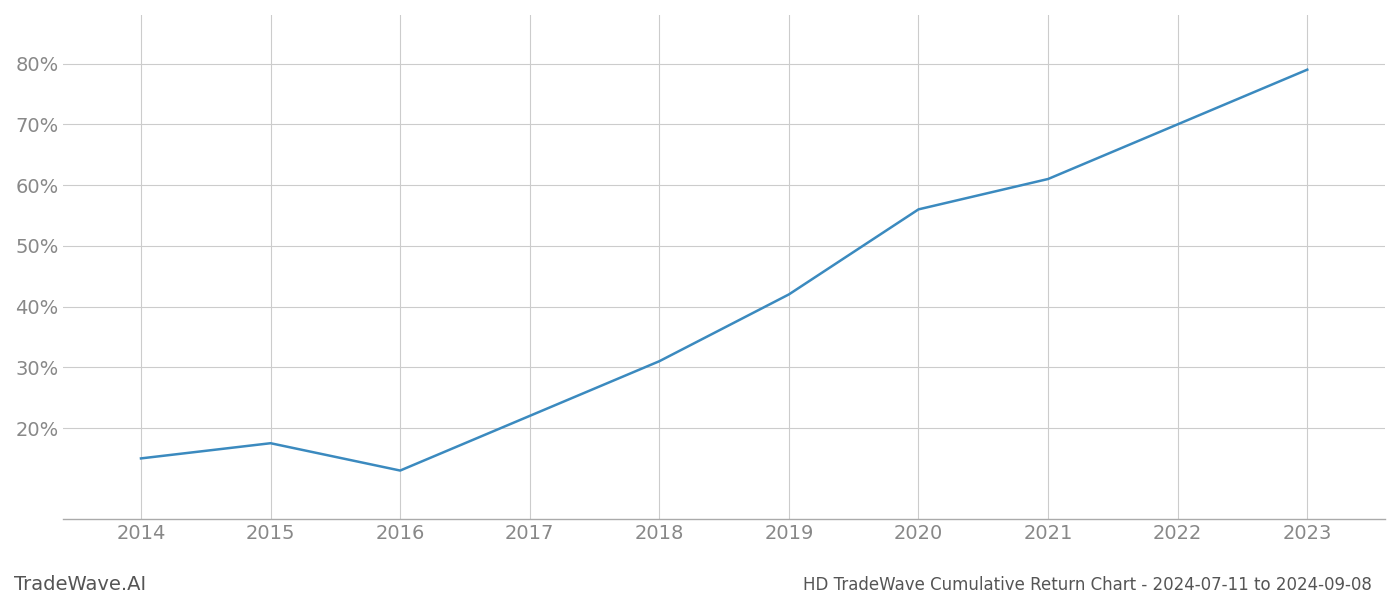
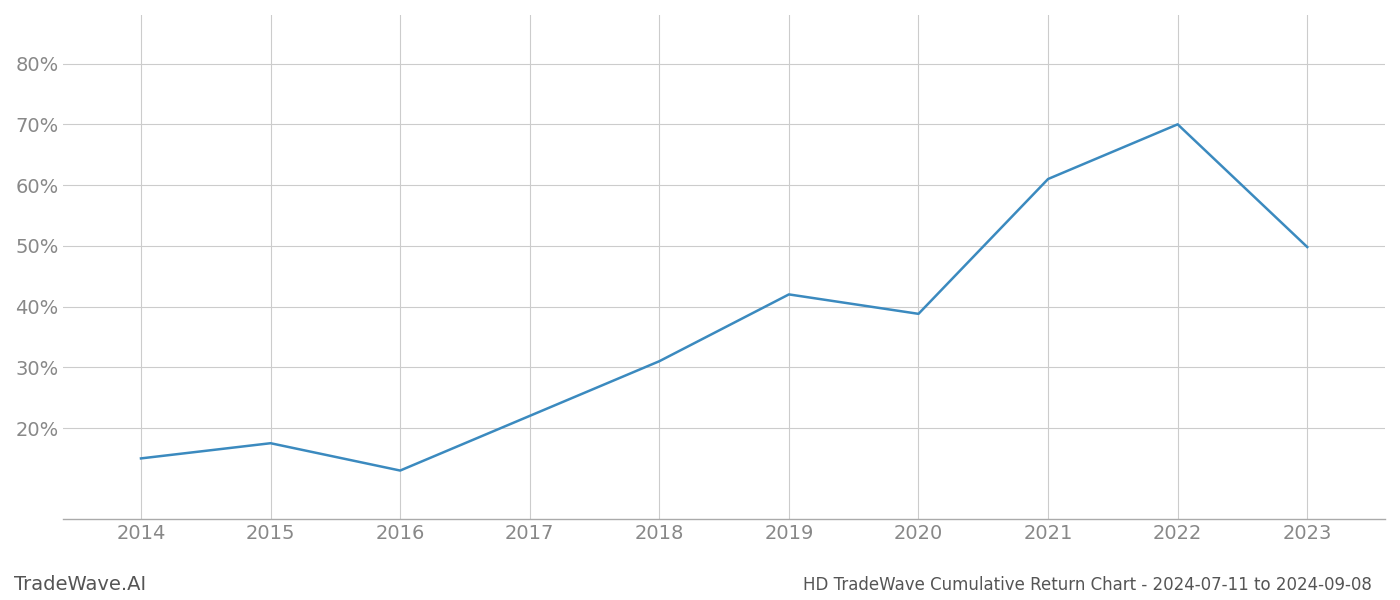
2020: 56.0% -> 38.8%
2023: 79.0% -> 49.8%
